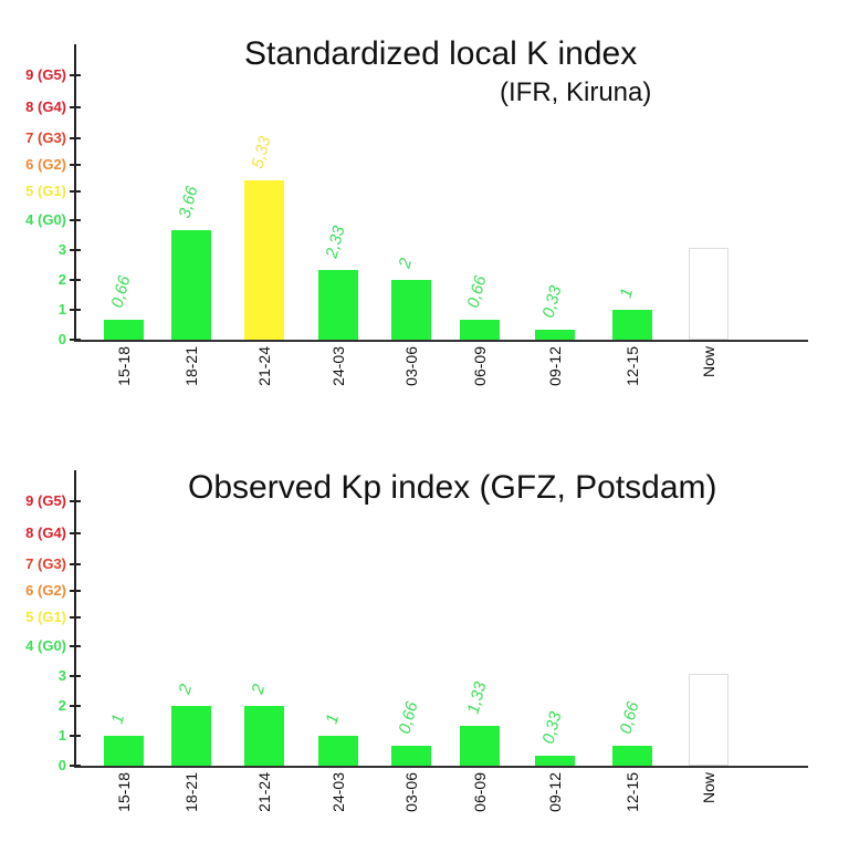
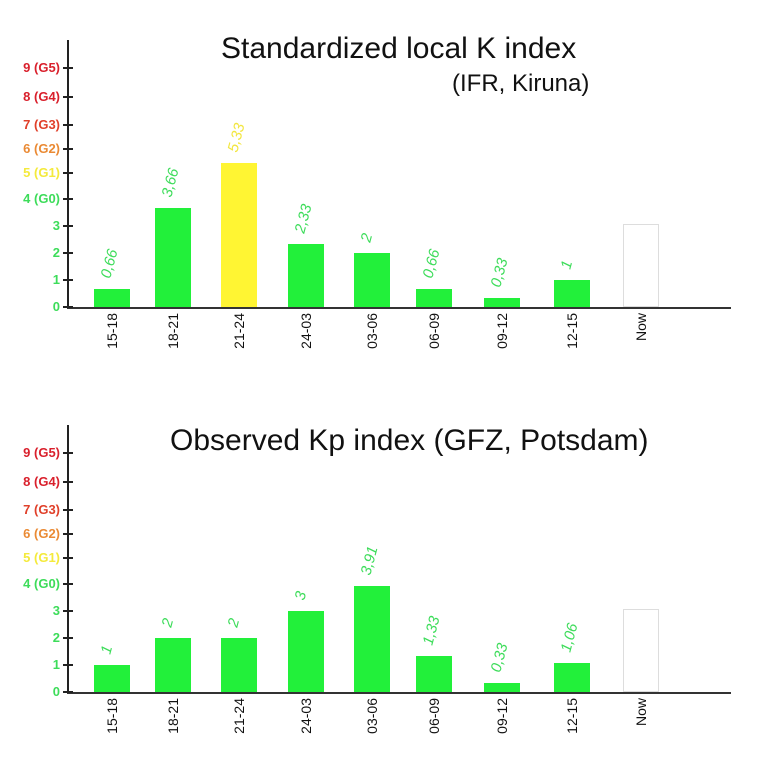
Observed Kp index (GFZ, Potsdam)/24-03: 1 -> 3
Observed Kp index (GFZ, Potsdam)/03-06: 0,66 -> 3,91
Observed Kp index (GFZ, Potsdam)/12-15: 0,66 -> 1,06
